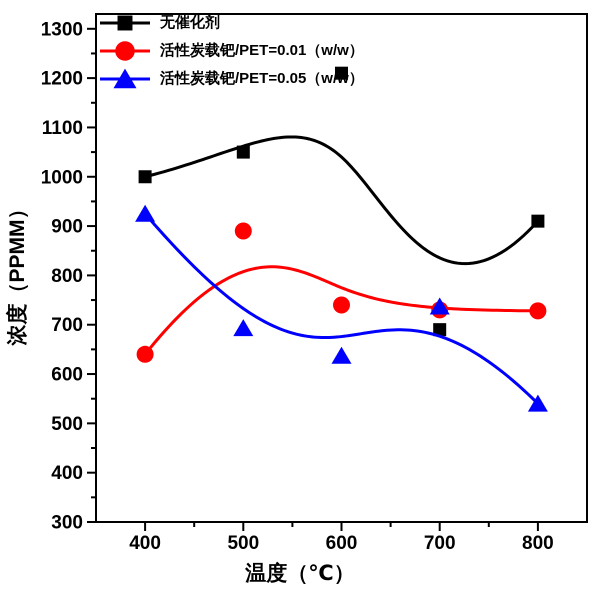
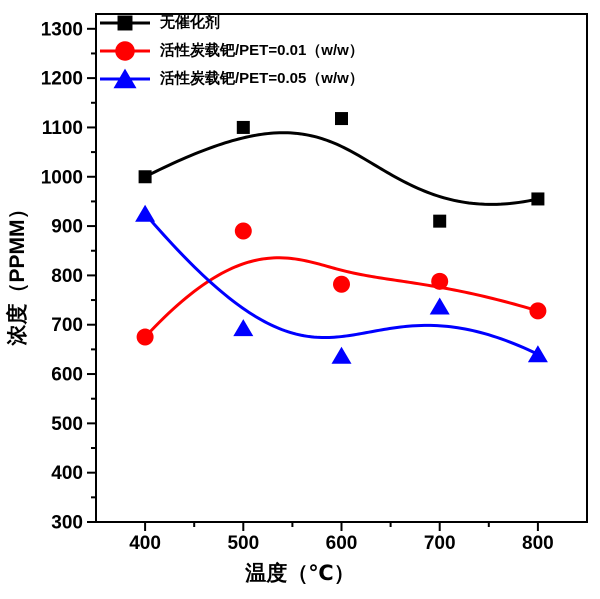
活性炭载钯/PET=0.01（w/w）/400: 640 -> 680
无催化剂/500: 1050 -> 1100
无催化剂/600: 1210 -> 1120
活性炭载钯/PET=0.01（w/w）/600: 740 -> 780
无催化剂/700: 690 -> 910
活性炭载钯/PET=0.01（w/w）/700: 730 -> 790
无催化剂/800: 910 -> 960
活性炭载钯/PET=0.05（w/w）/800: 540 -> 640
